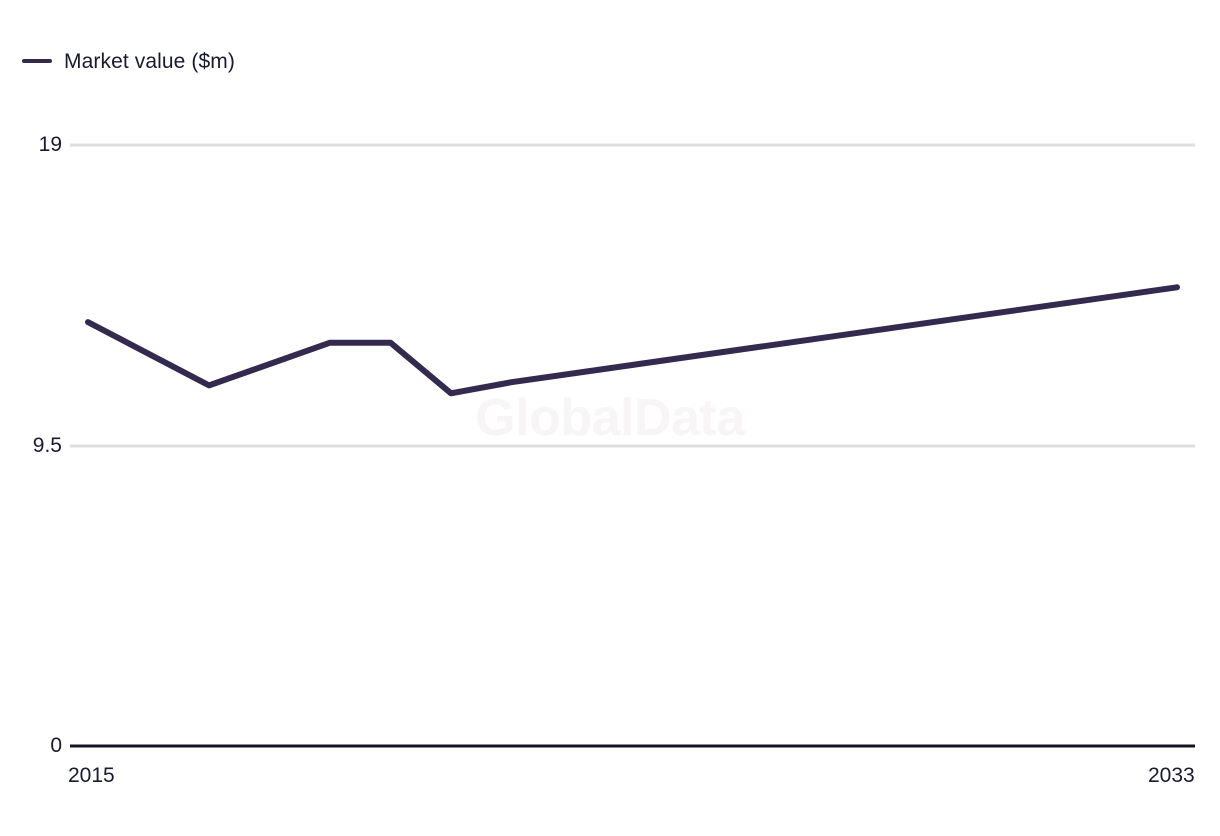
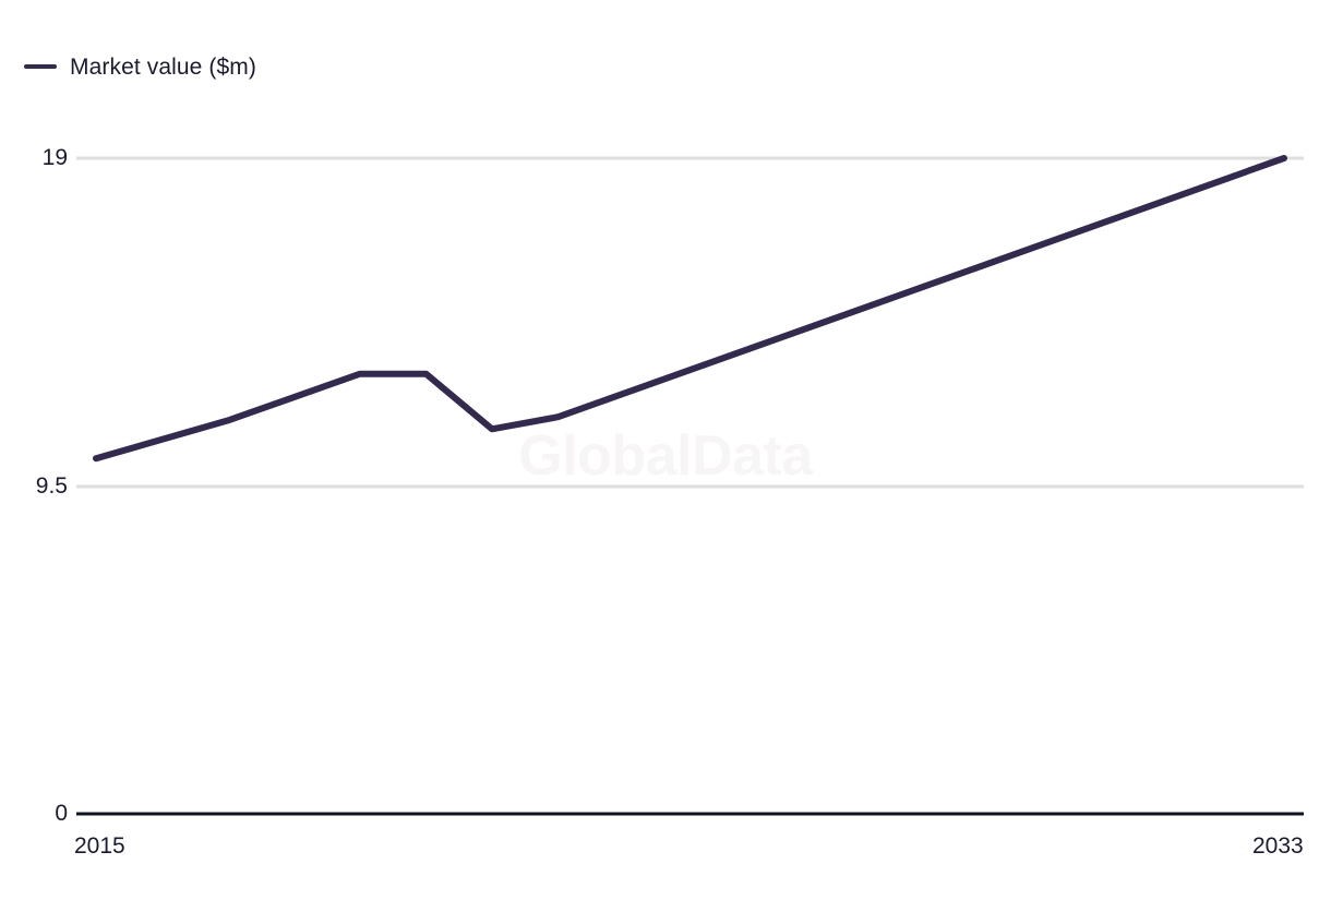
2015: 13.4 -> 10.3
2033: 14.5 -> 19.0
